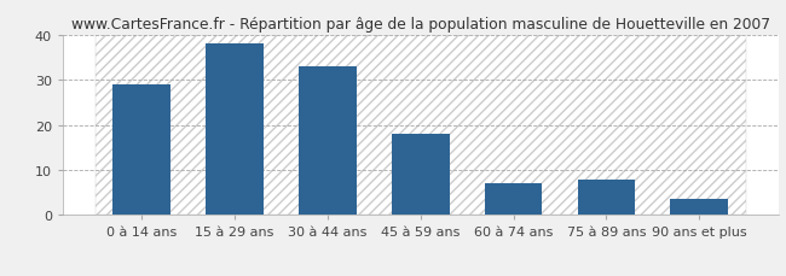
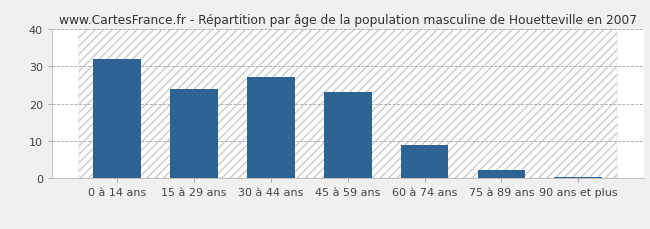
0 à 14 ans: 29.0 -> 32.0
15 à 29 ans: 38.0 -> 24.0
30 à 44 ans: 33.0 -> 27.0
45 à 59 ans: 18.0 -> 23.0
60 à 74 ans: 7.0 -> 9.0
75 à 89 ans: 8.0 -> 2.3
90 ans et plus: 3.5 -> 0.4
